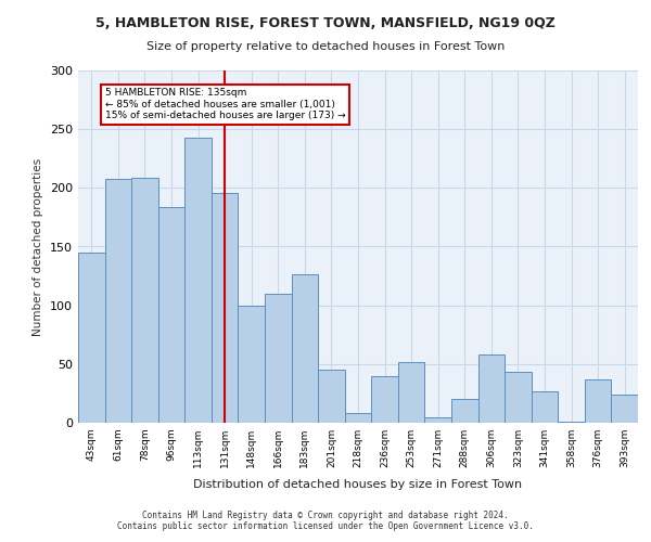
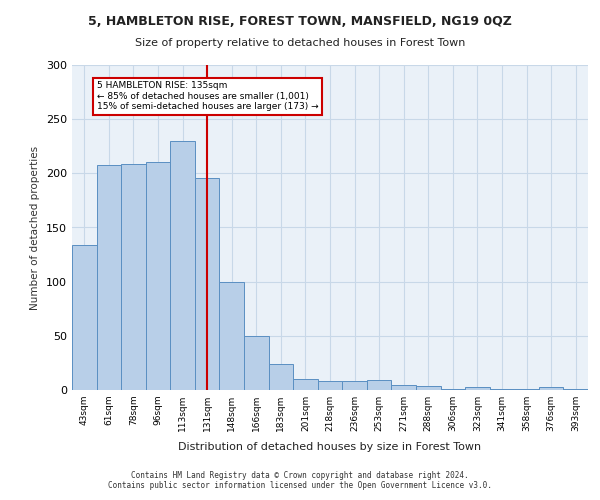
43sqm: 145 -> 134
96sqm: 184 -> 210
113sqm: 243 -> 230
166sqm: 110 -> 50
183sqm: 126 -> 24
201sqm: 45 -> 10
236sqm: 40 -> 8
253sqm: 52 -> 9
288sqm: 20 -> 4
306sqm: 58 -> 1
323sqm: 43 -> 3
341sqm: 27 -> 1
376sqm: 37 -> 3
393sqm: 24 -> 1
